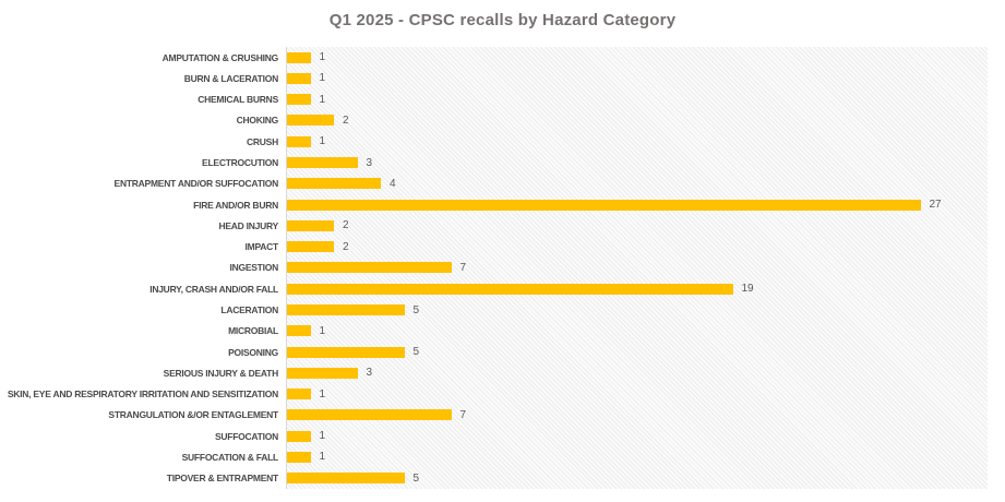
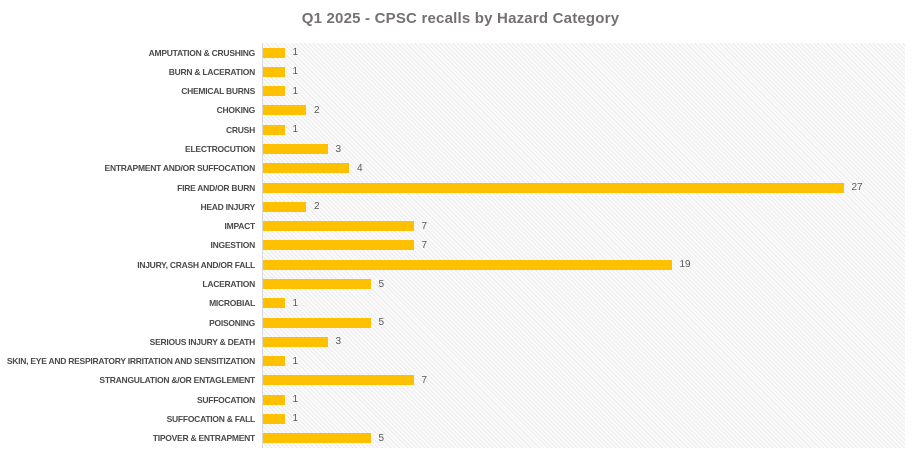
IMPACT: 2 -> 7
